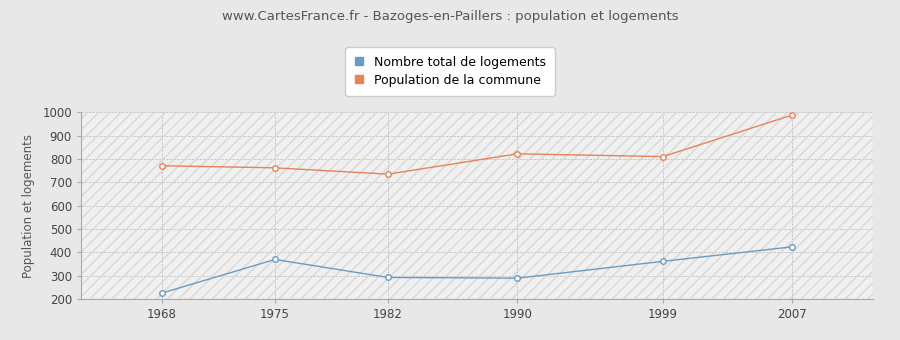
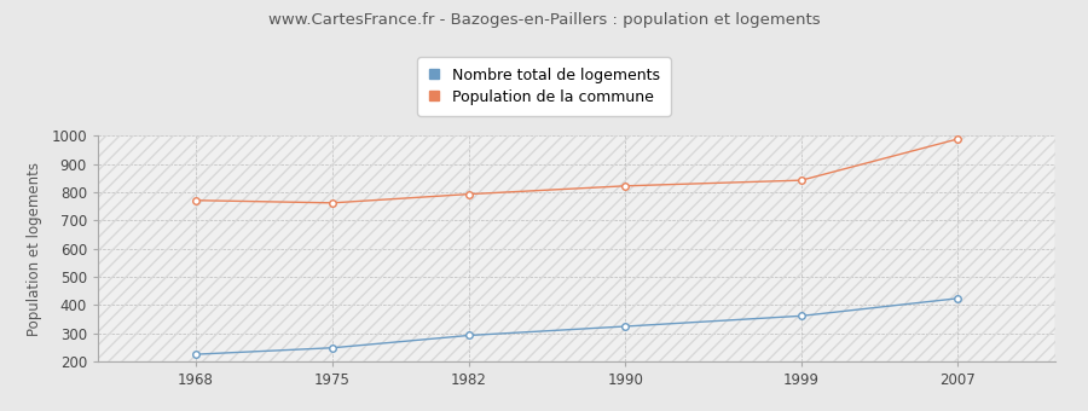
Nombre total de logements/1975: 370 -> 249
Population de la commune/1982: 735 -> 793
Nombre total de logements/1990: 290 -> 325
Population de la commune/1999: 810 -> 842
